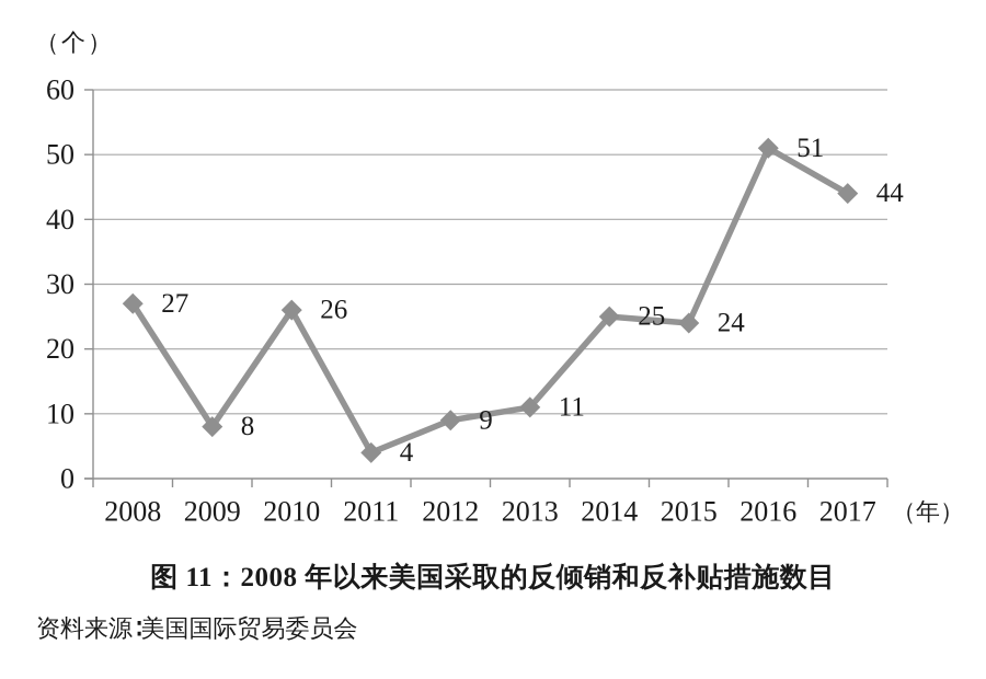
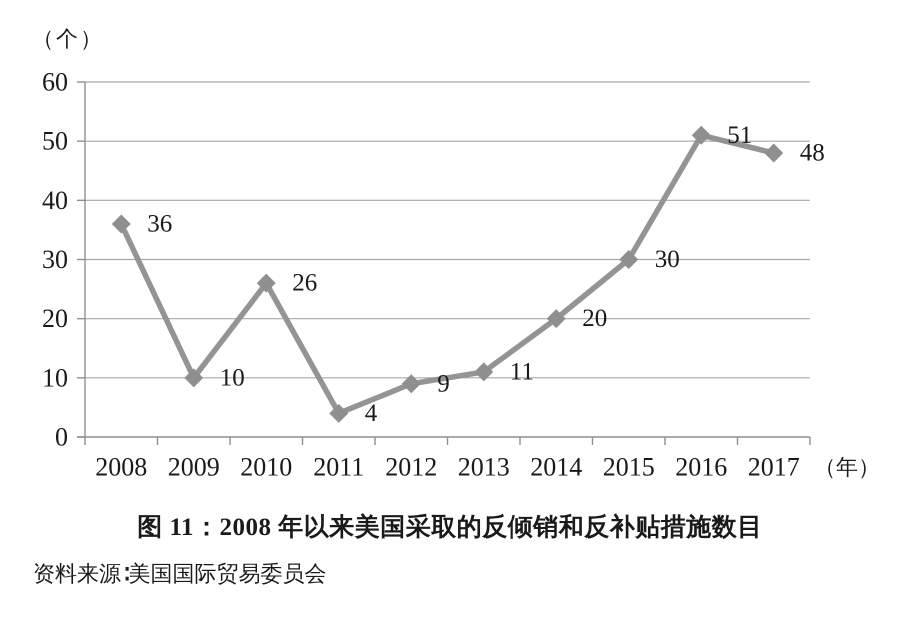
2008: 27 -> 36
2009: 8 -> 10
2014: 25 -> 20
2015: 24 -> 30
2017: 44 -> 48
